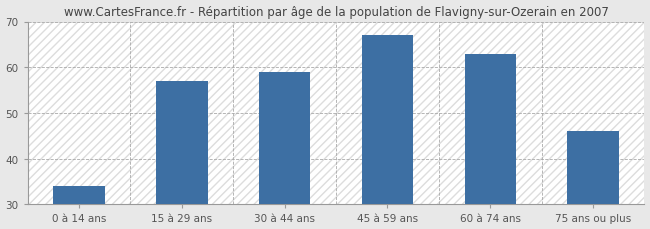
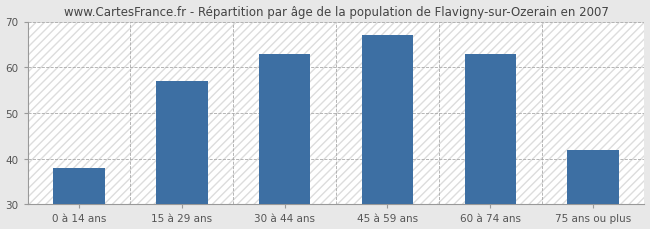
0 à 14 ans: 34 -> 38
30 à 44 ans: 59 -> 63
75 ans ou plus: 46 -> 42
